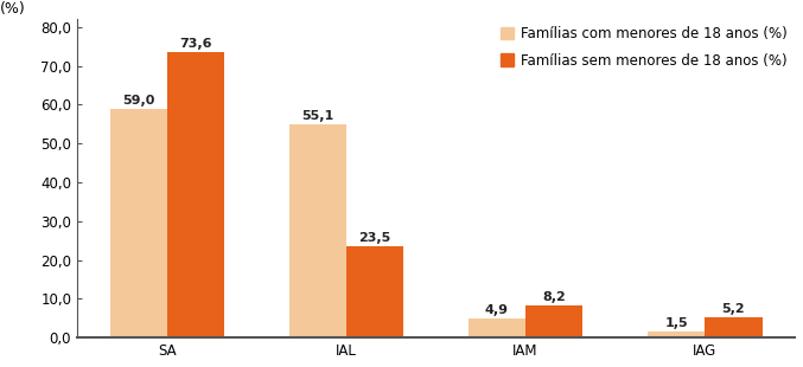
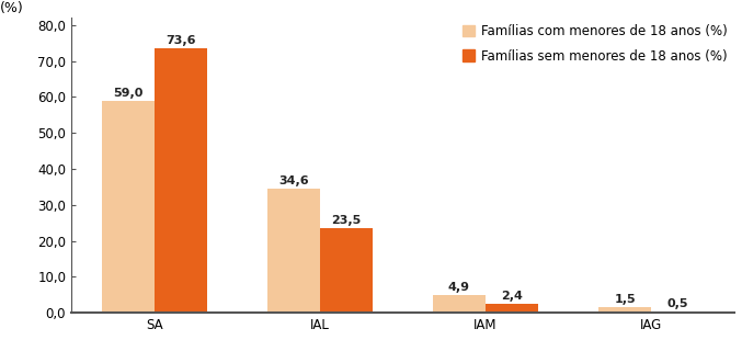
Famílias com menores de 18 anos (%)/IAL: 55,1 -> 34,6
Famílias sem menores de 18 anos (%)/IAM: 8,2 -> 2,4
Famílias sem menores de 18 anos (%)/IAG: 5,2 -> 0,5
